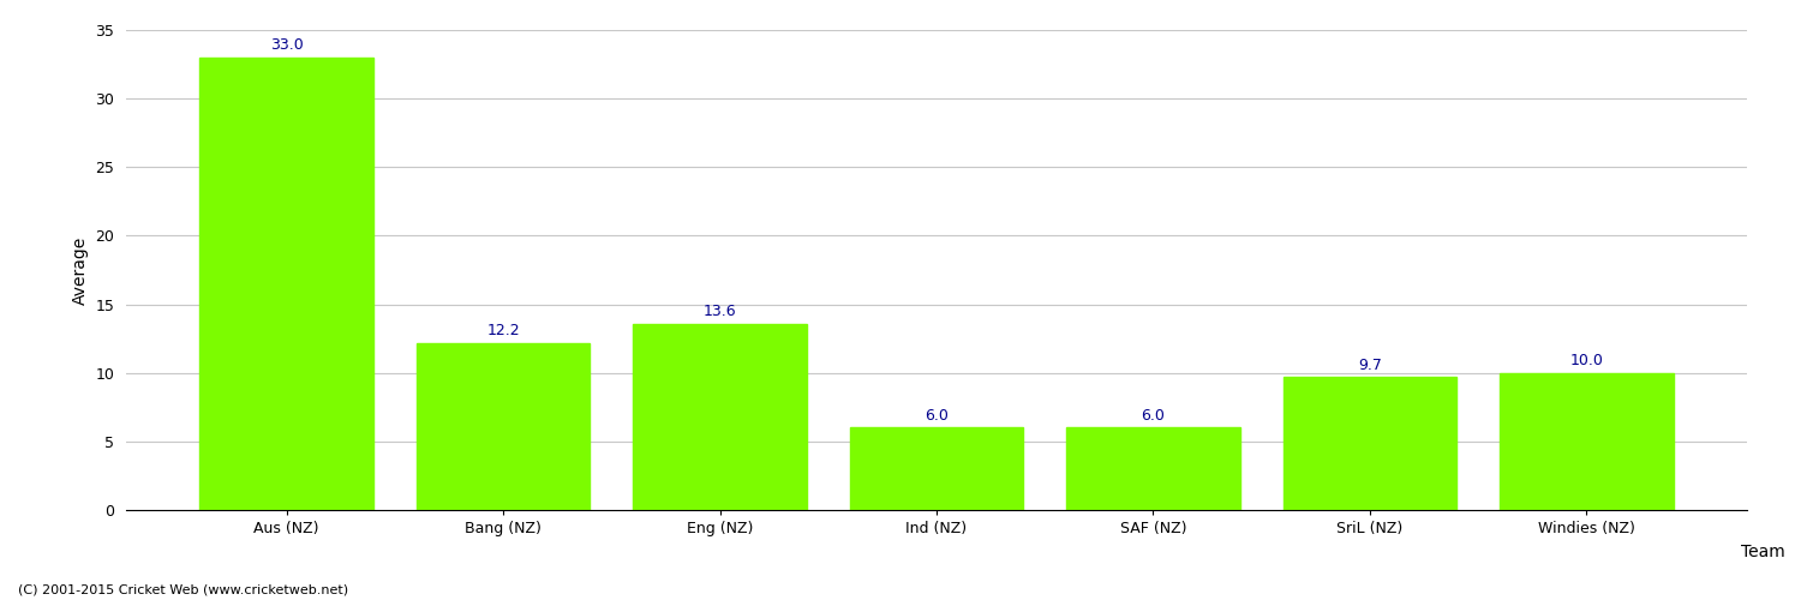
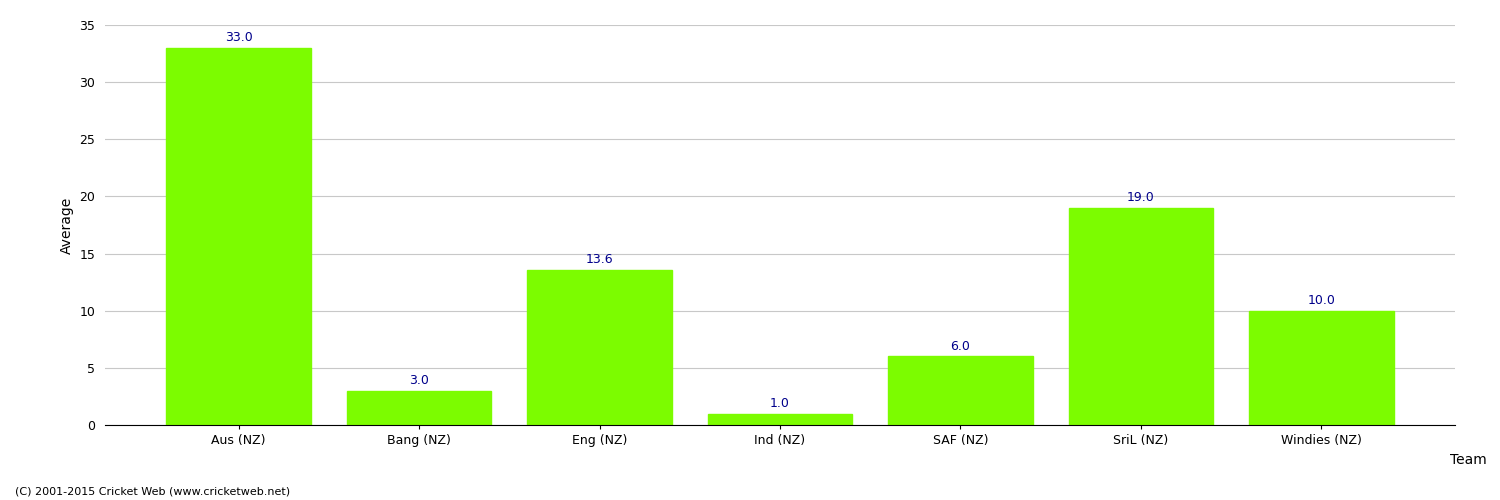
Bang (NZ): 12.2 -> 3.0
Ind (NZ): 6.0 -> 1.0
SriL (NZ): 9.7 -> 19.0
